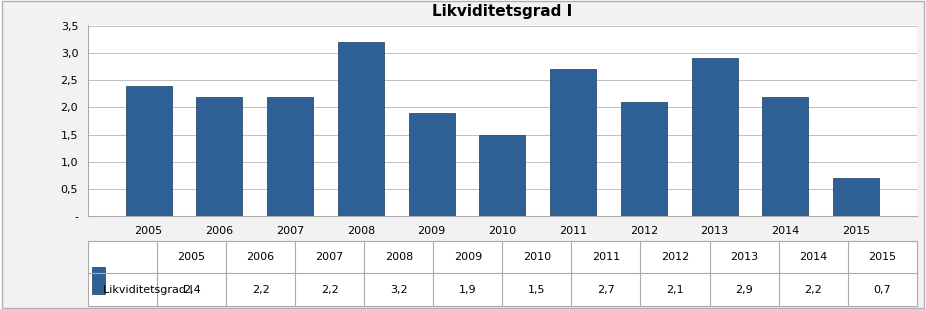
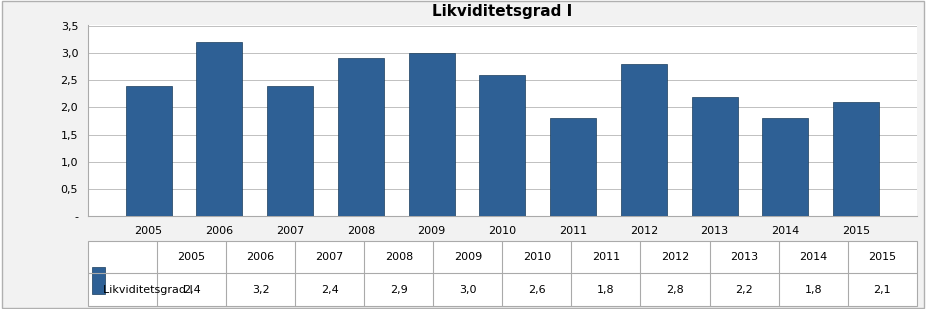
2006: 2,2 -> 3,2
2007: 2,2 -> 2,4
2008: 3,2 -> 2,9
2009: 1,9 -> 3,0
2010: 1,5 -> 2,6
2011: 2,7 -> 1,8
2012: 2,1 -> 2,8
2013: 2,9 -> 2,2
2014: 2,2 -> 1,8
2015: 0,7 -> 2,1
